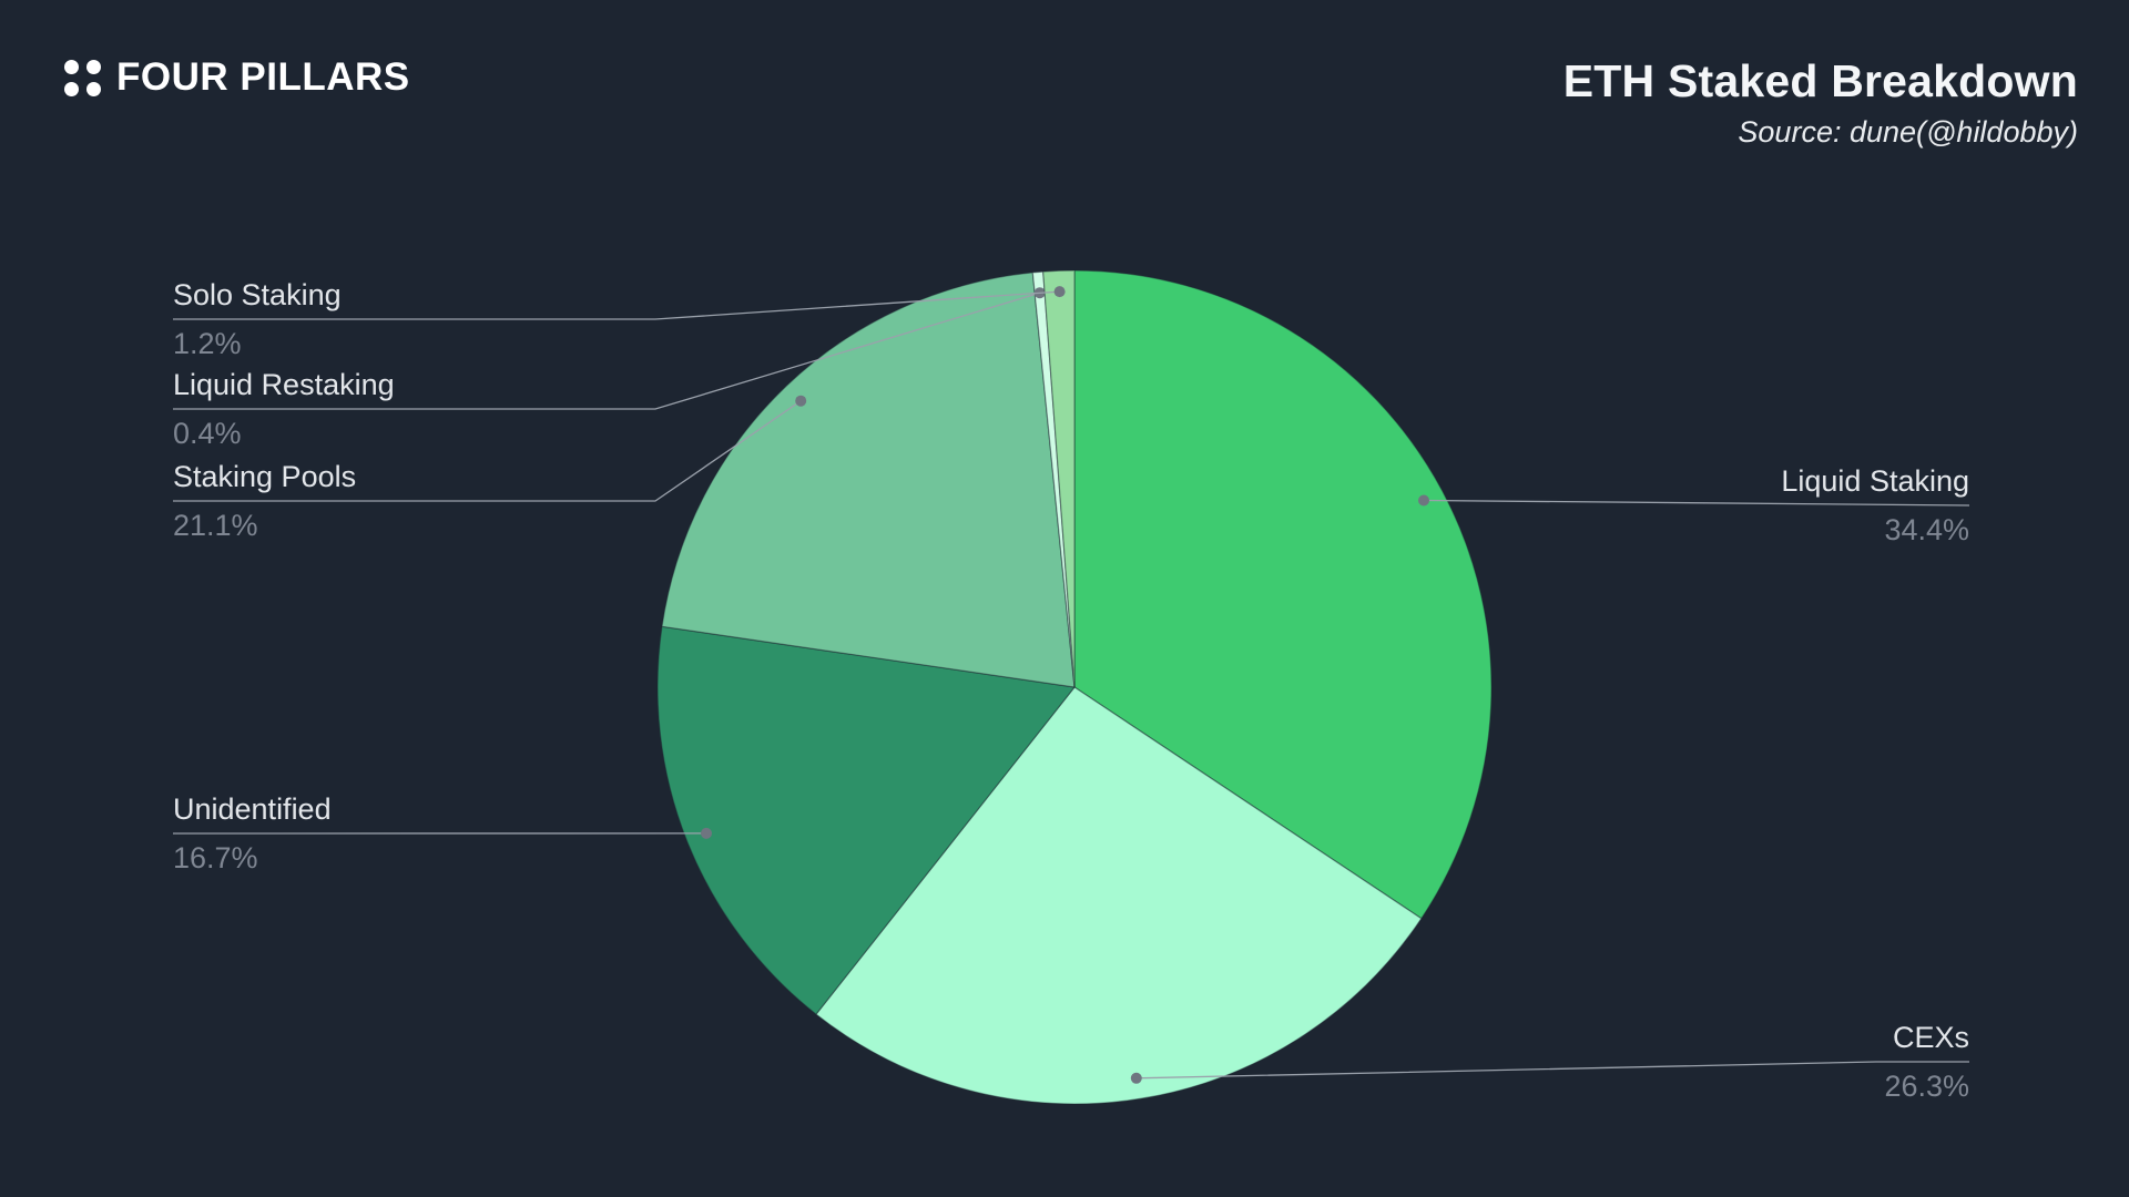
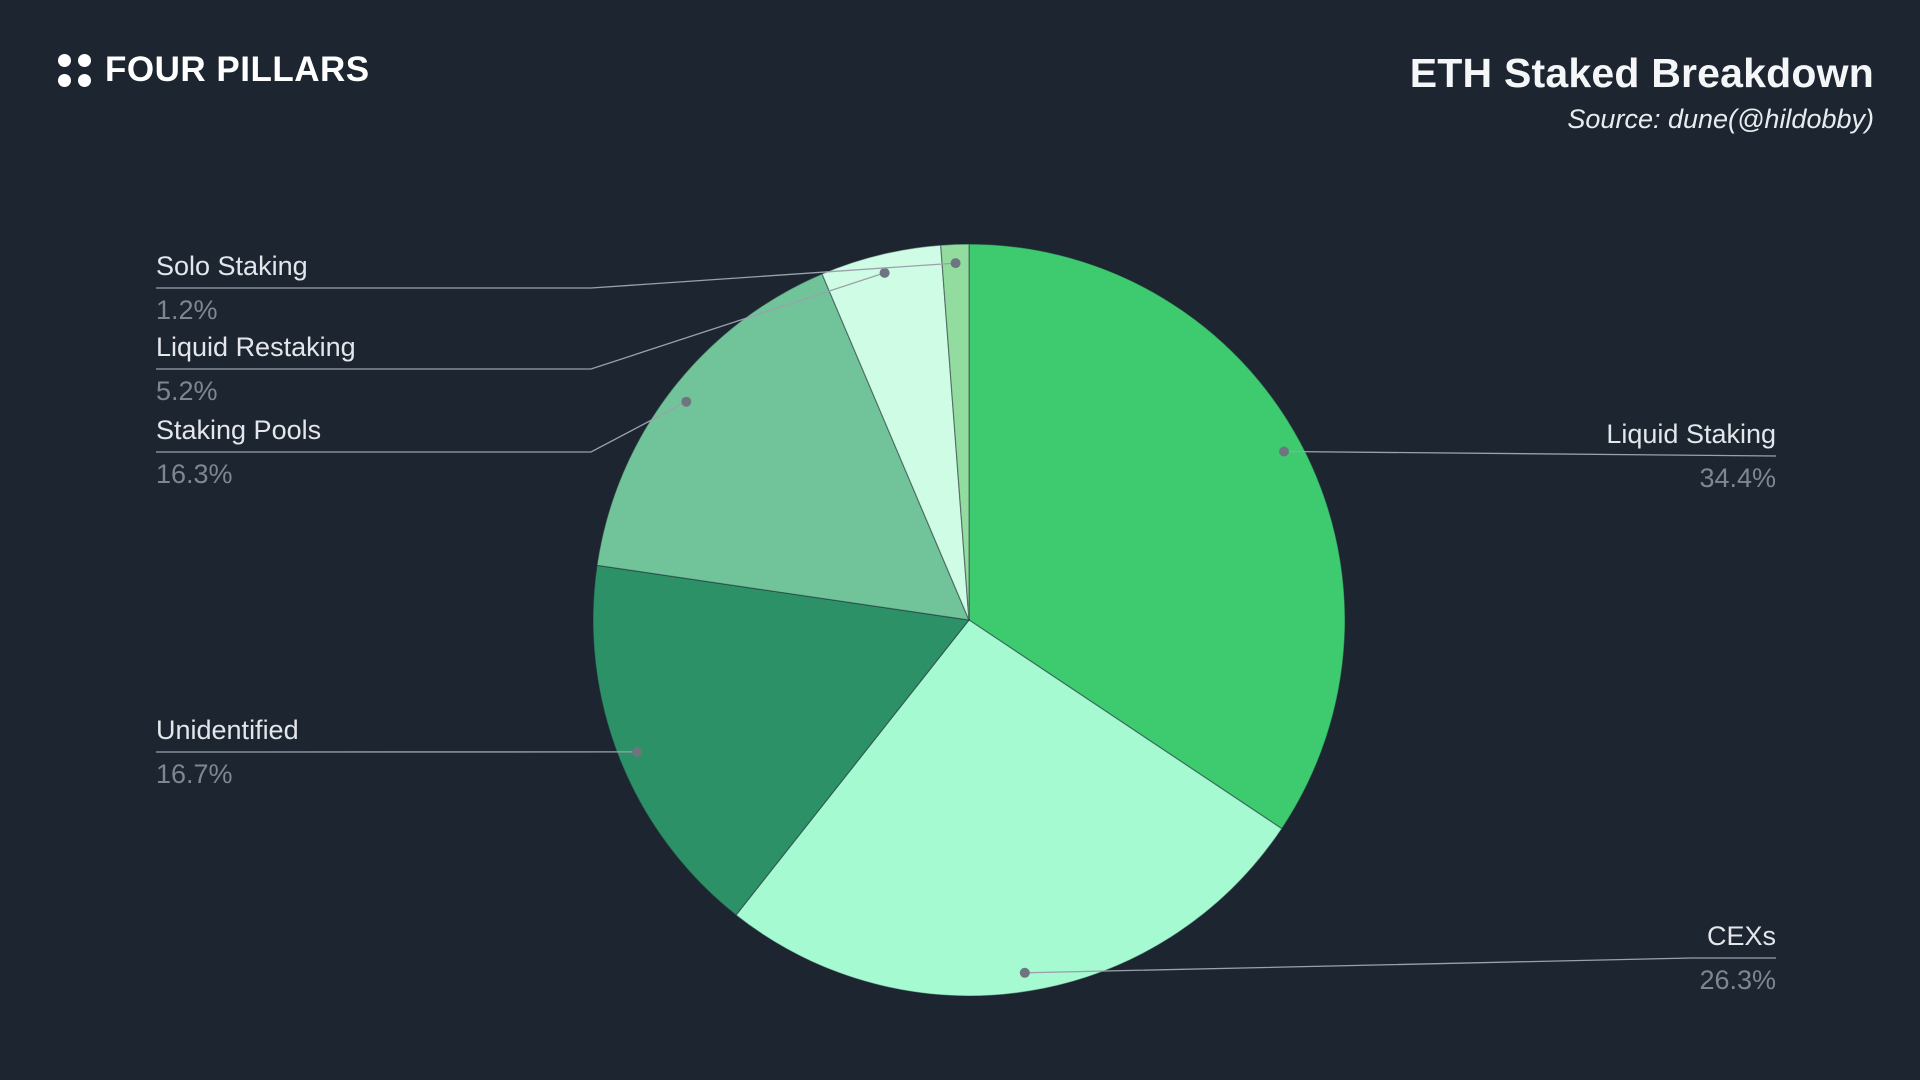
Staking Pools: 21.1% -> 16.3%
Liquid Restaking: 0.4% -> 5.2%
